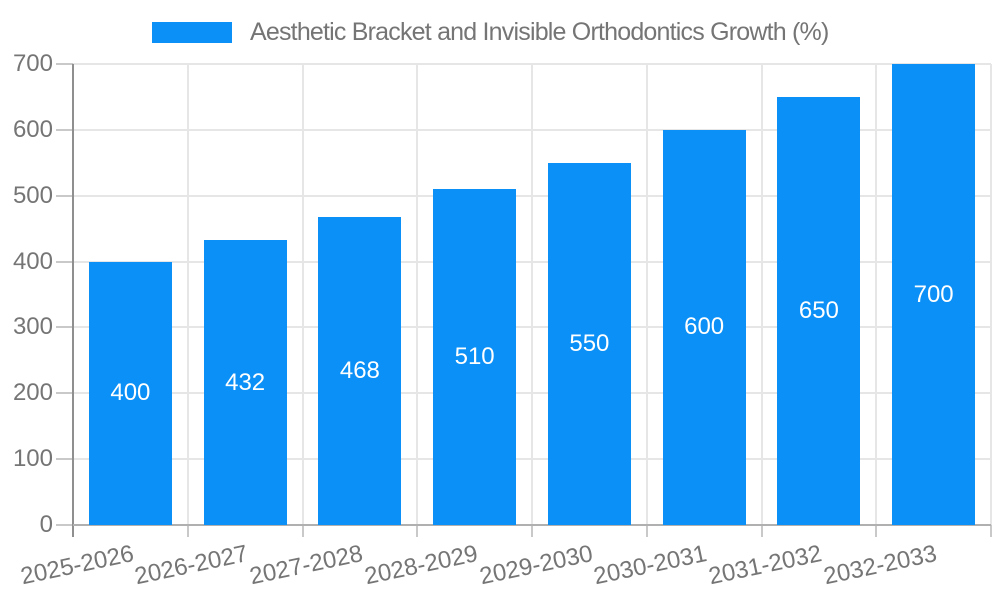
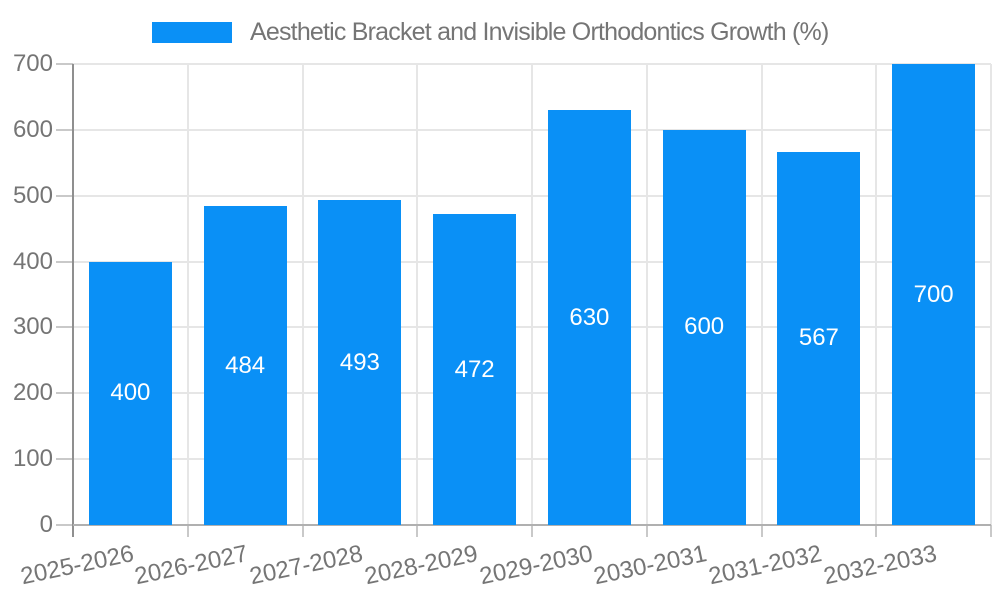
2026-2027: 432 -> 484
2027-2028: 468 -> 493
2028-2029: 510 -> 472
2029-2030: 550 -> 630
2031-2032: 650 -> 567
